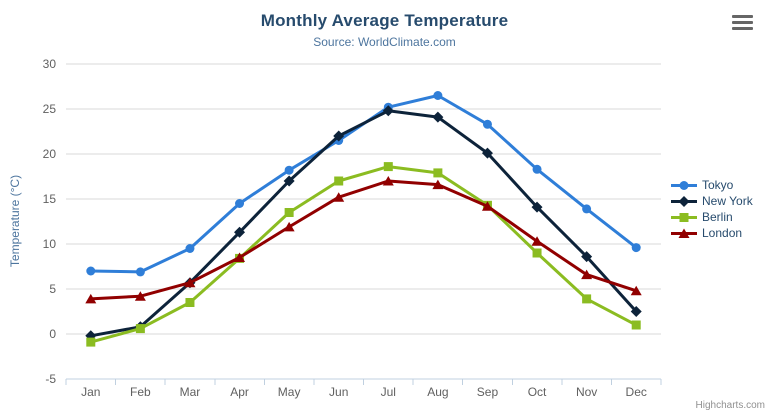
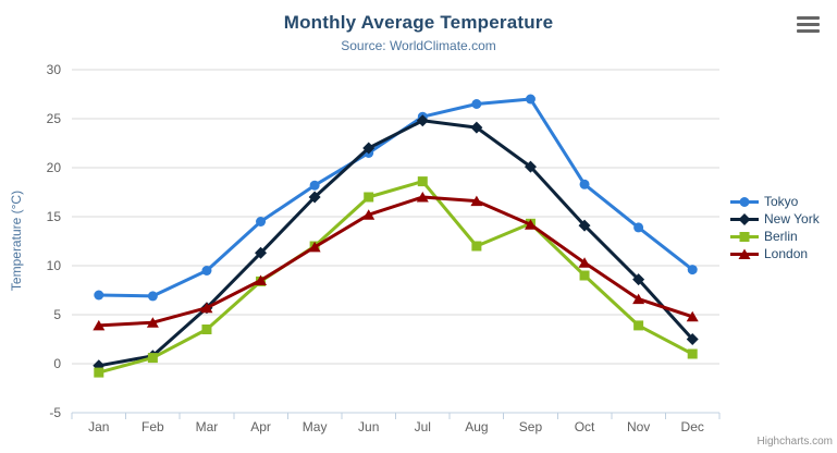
Berlin/May: 14 -> 12
Berlin/Aug: 18 -> 12
Tokyo/Sep: 23 -> 27
